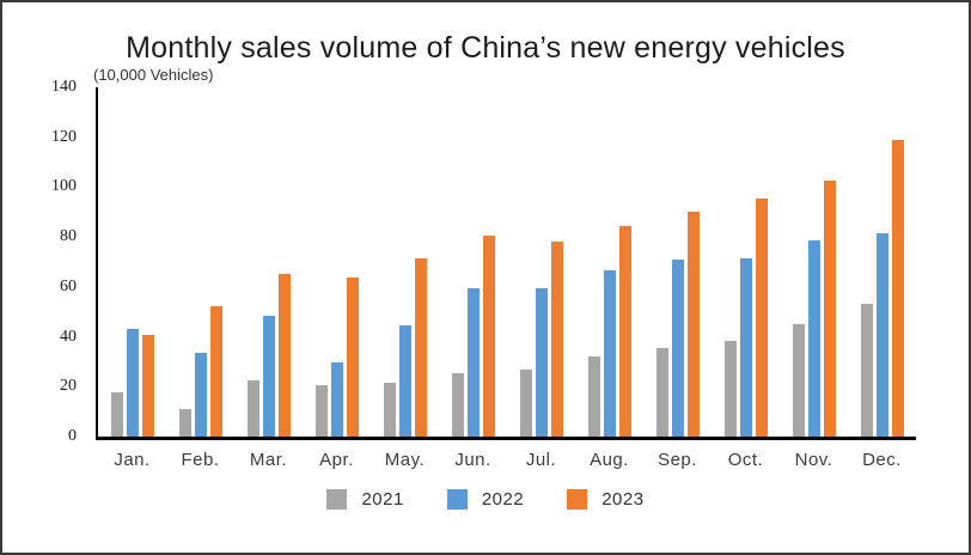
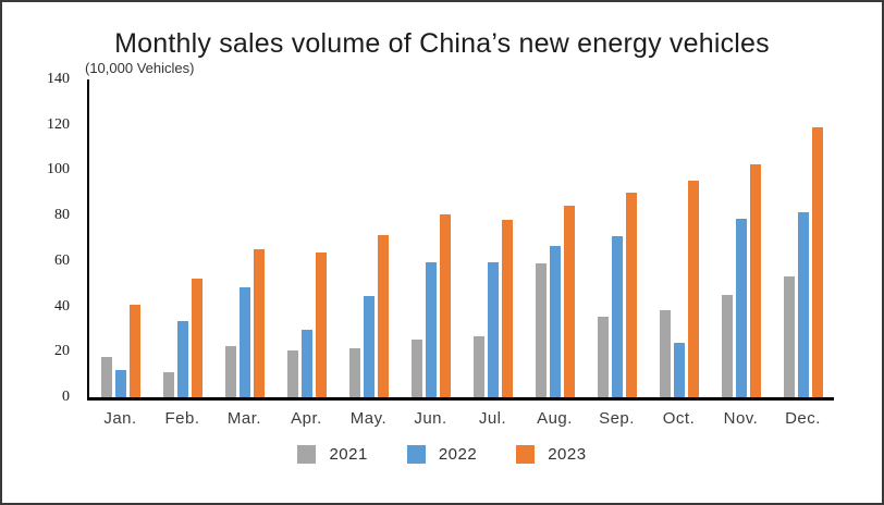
2022/Jan.: 43 -> 12
2021/Aug.: 32 -> 59
2022/Oct.: 71 -> 24
